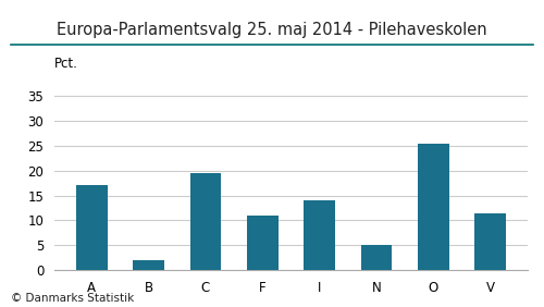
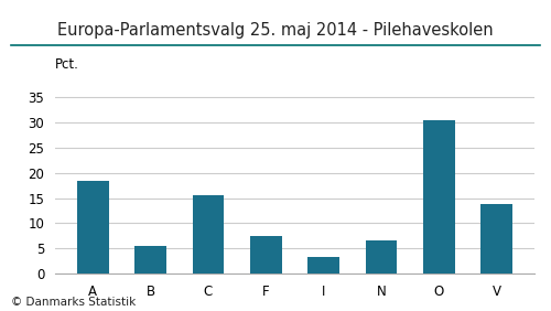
A: 17.0 -> 18.4
B: 2.0 -> 5.5
C: 19.5 -> 15.5
F: 11.0 -> 7.5
I: 14.0 -> 3.3
N: 5.0 -> 6.5
O: 25.5 -> 30.4
V: 11.5 -> 13.8
